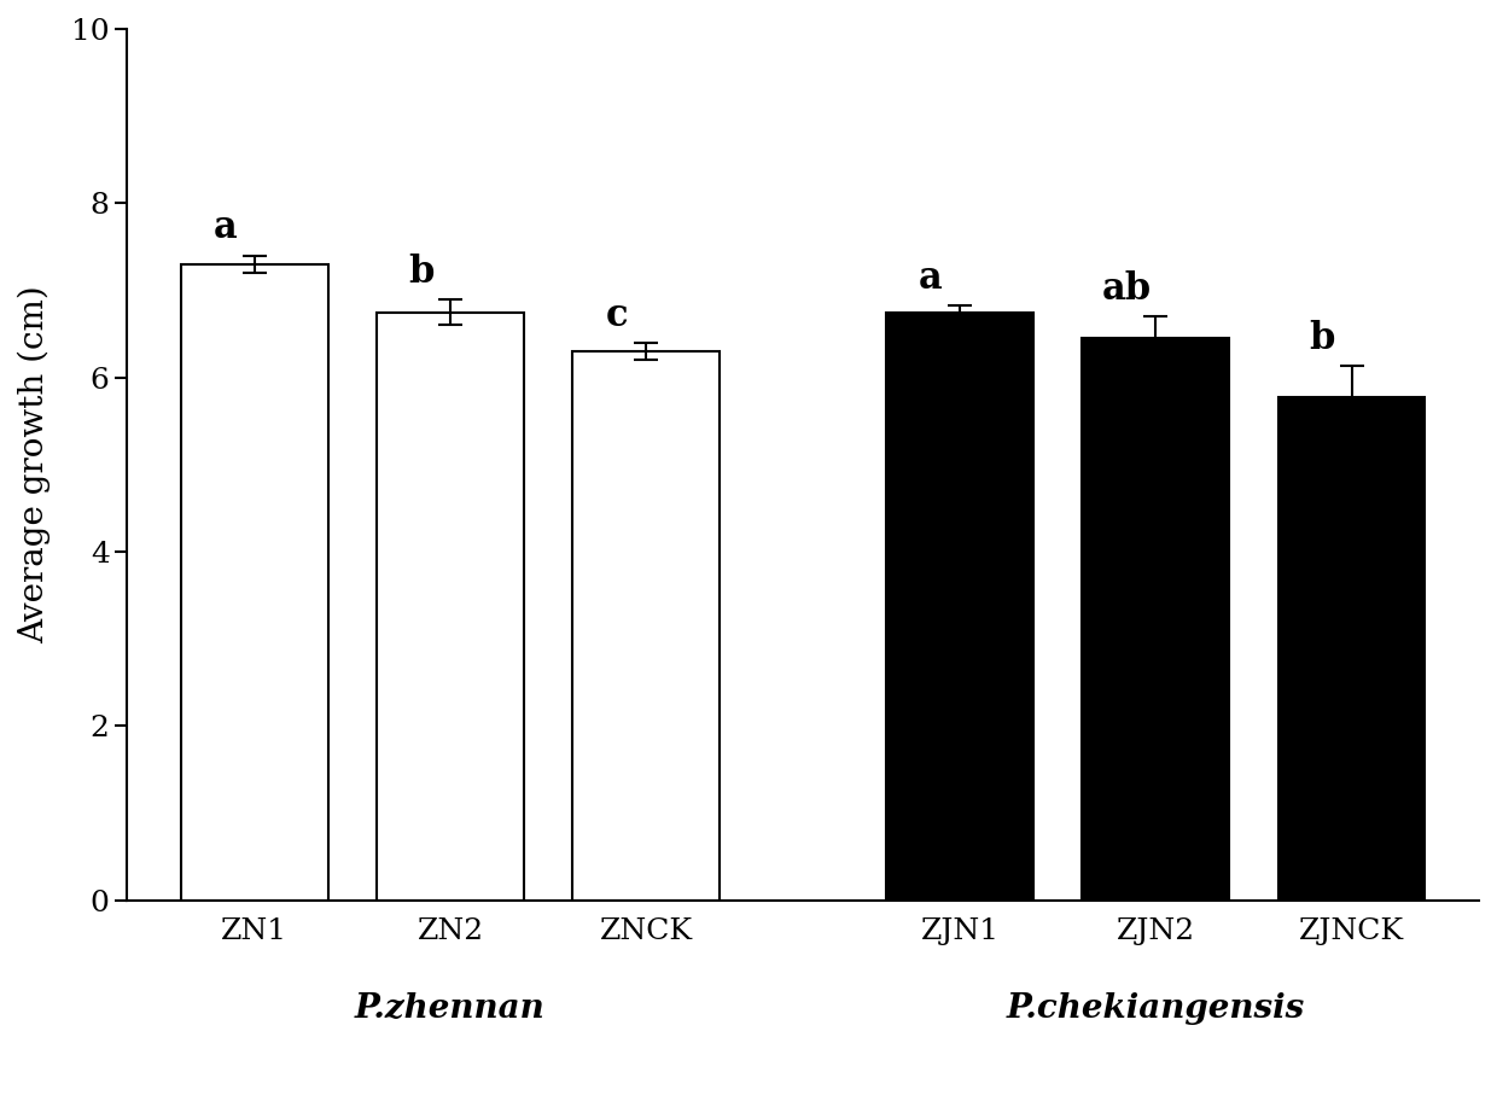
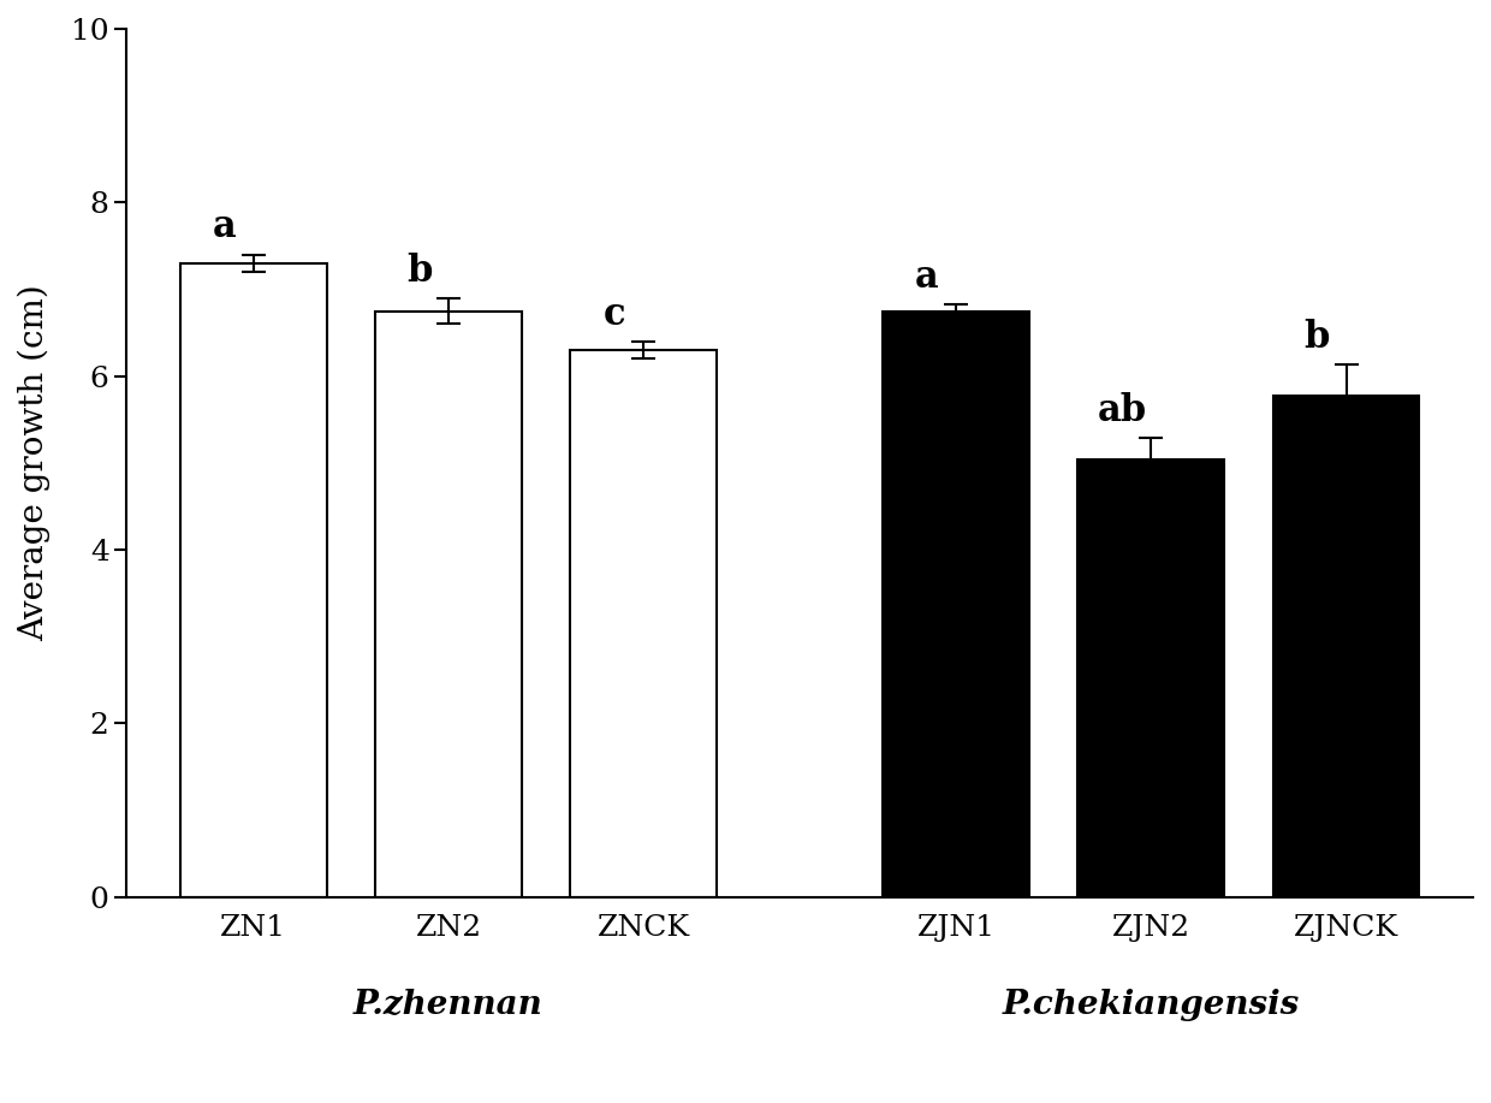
ZJN2: 6.45 -> 5.04
